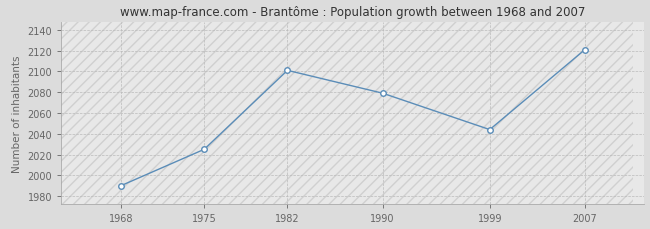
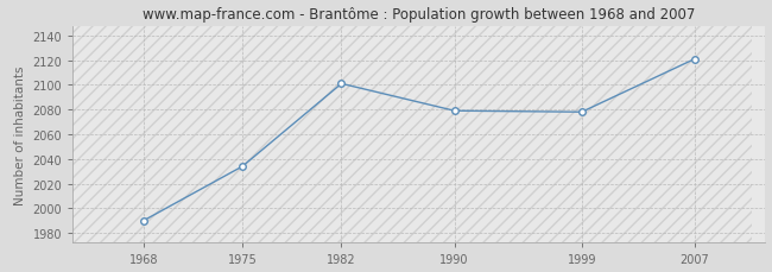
1975: 2025 -> 2034
1999: 2044 -> 2078
